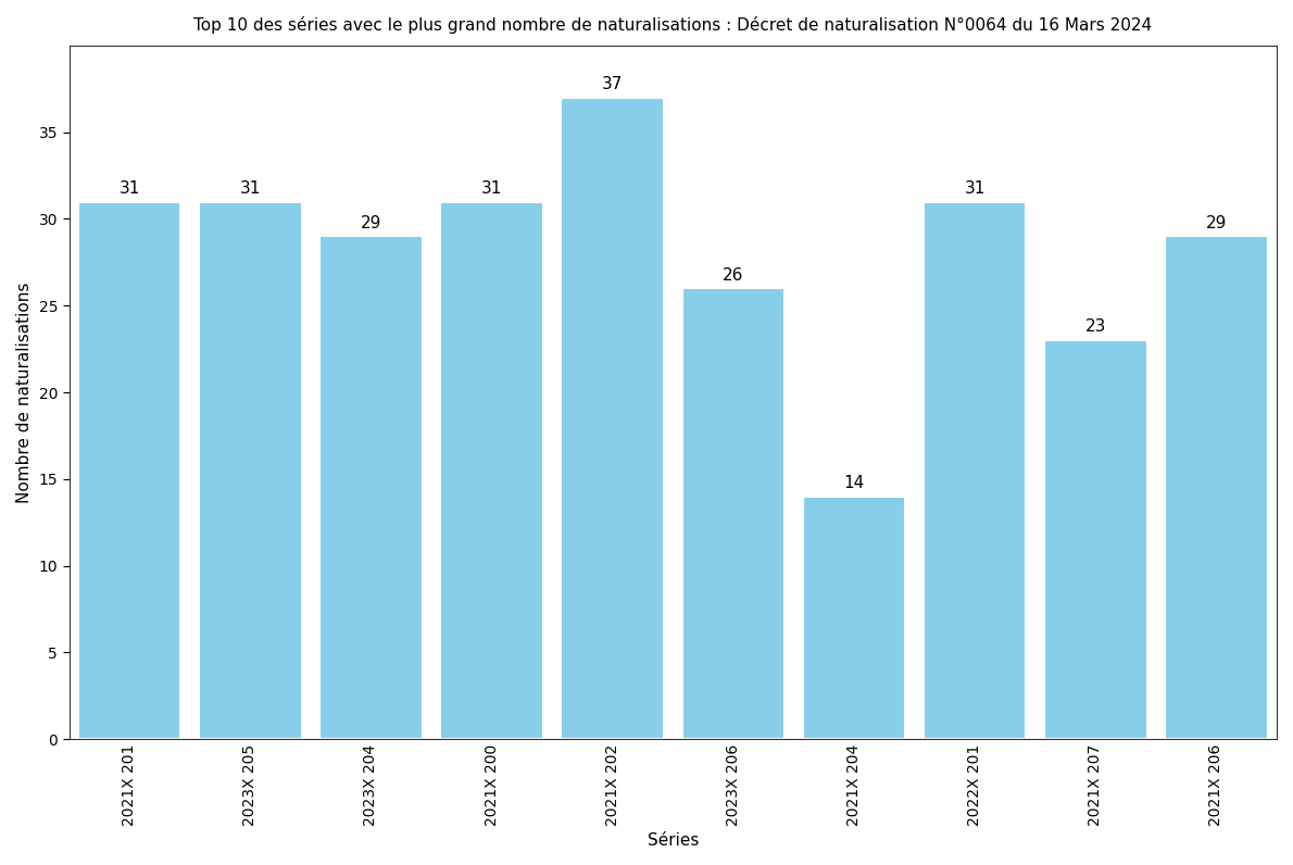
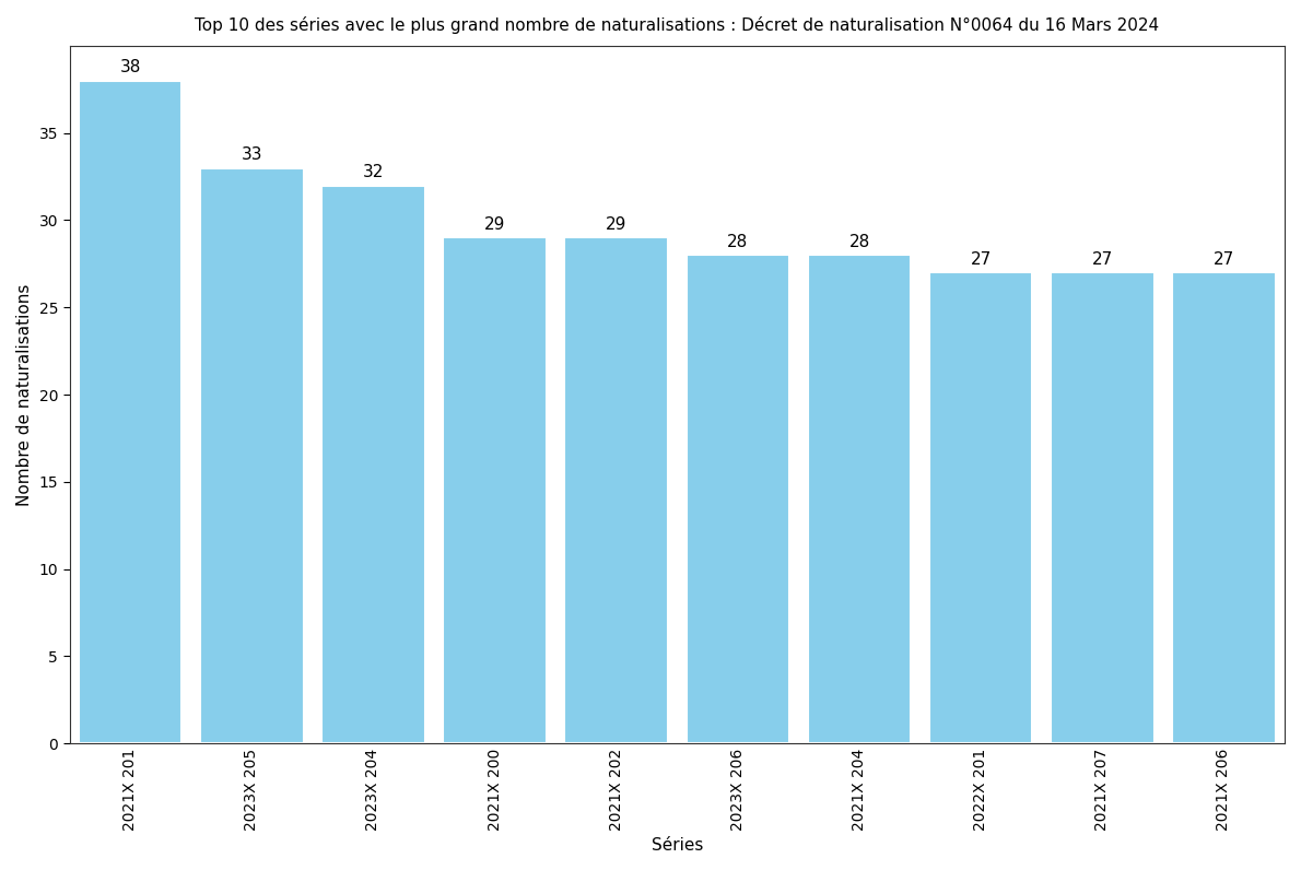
2021X 201: 31 -> 38
2023X 205: 31 -> 33
2023X 204: 29 -> 32
2021X 200: 31 -> 29
2021X 202: 37 -> 29
2023X 206: 26 -> 28
2021X 204: 14 -> 28
2022X 201: 31 -> 27
2021X 207: 23 -> 27
2021X 206: 29 -> 27
